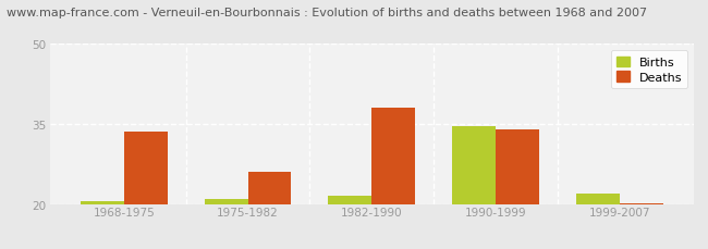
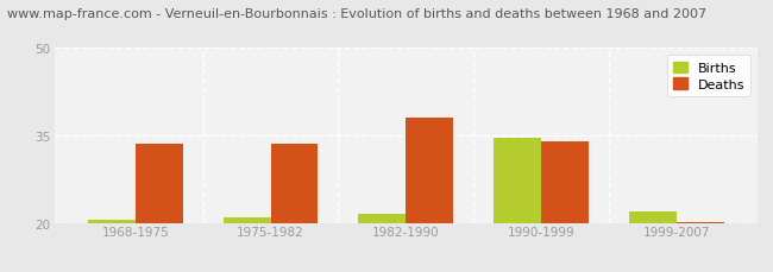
Deaths/1975-1982: 26.0 -> 33.5
